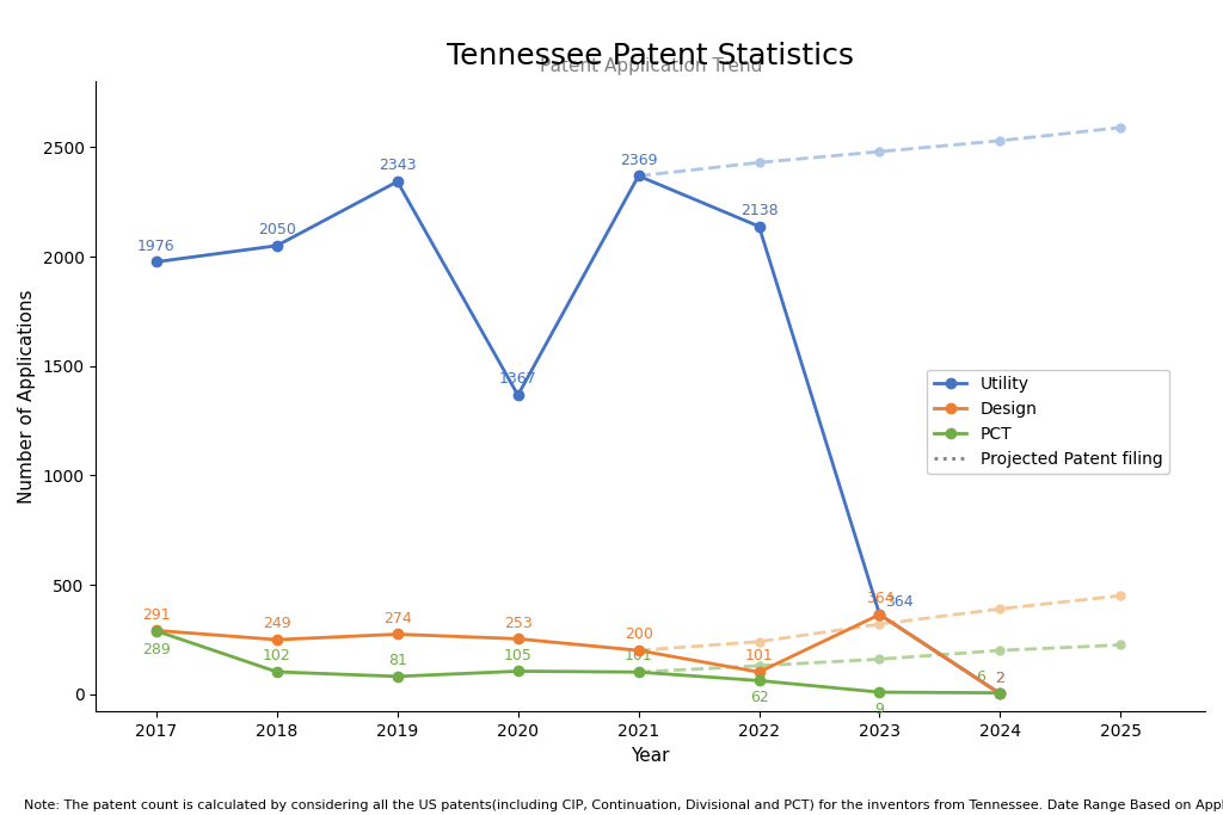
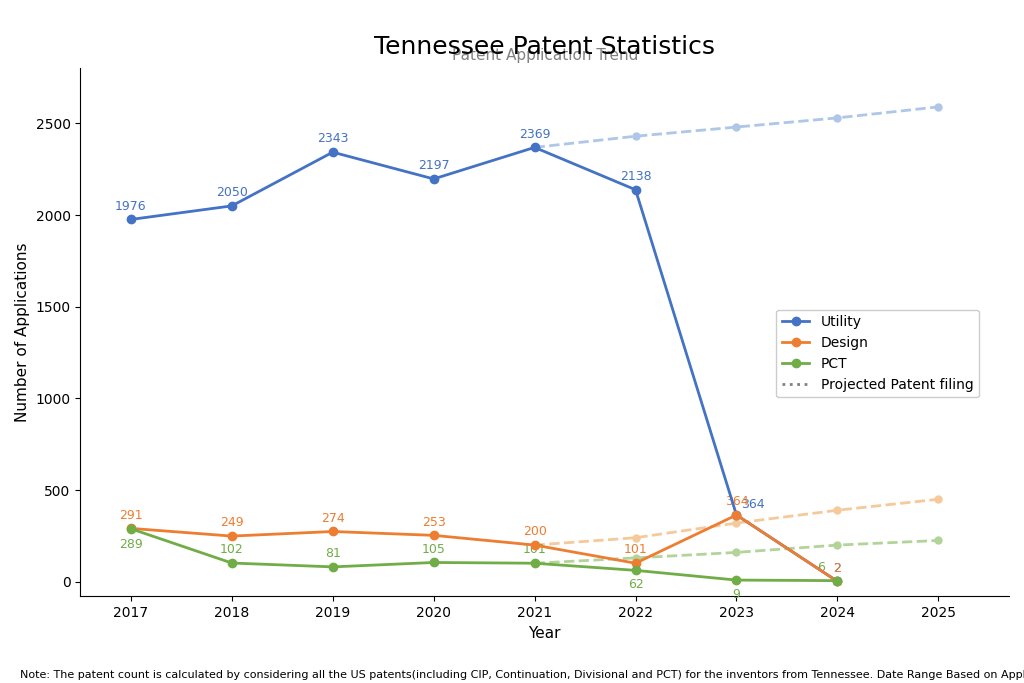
Utility/2020: 1367 -> 2197
